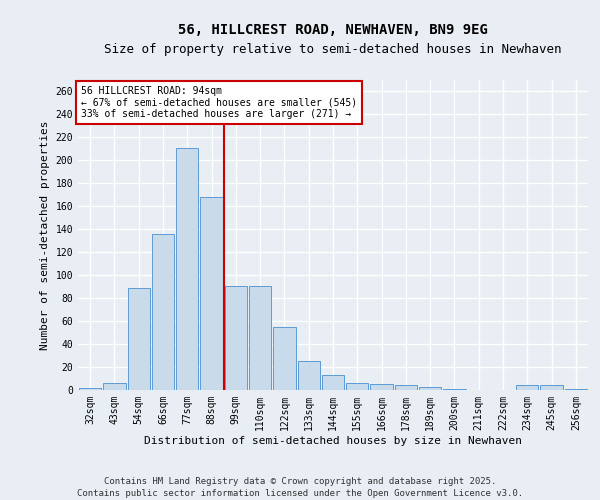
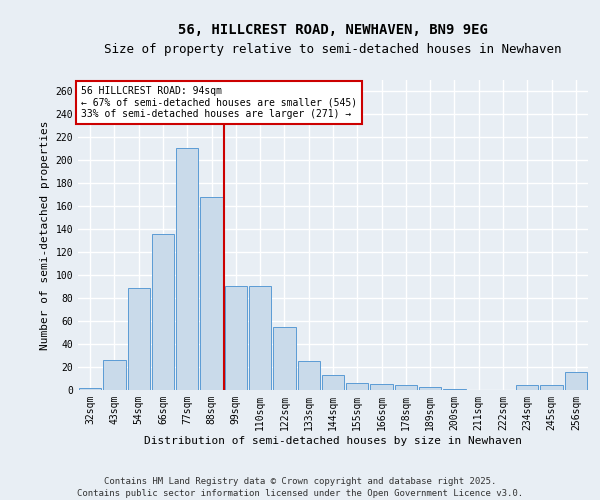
43sqm: 6 -> 26
256sqm: 1 -> 16
